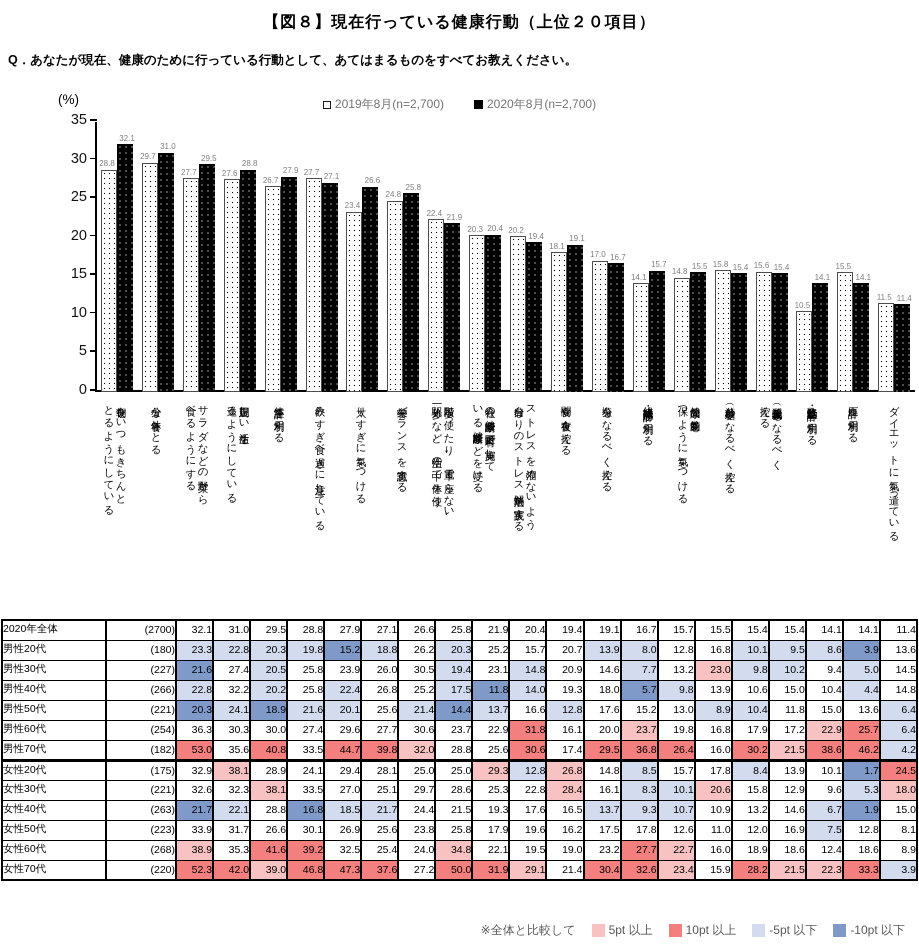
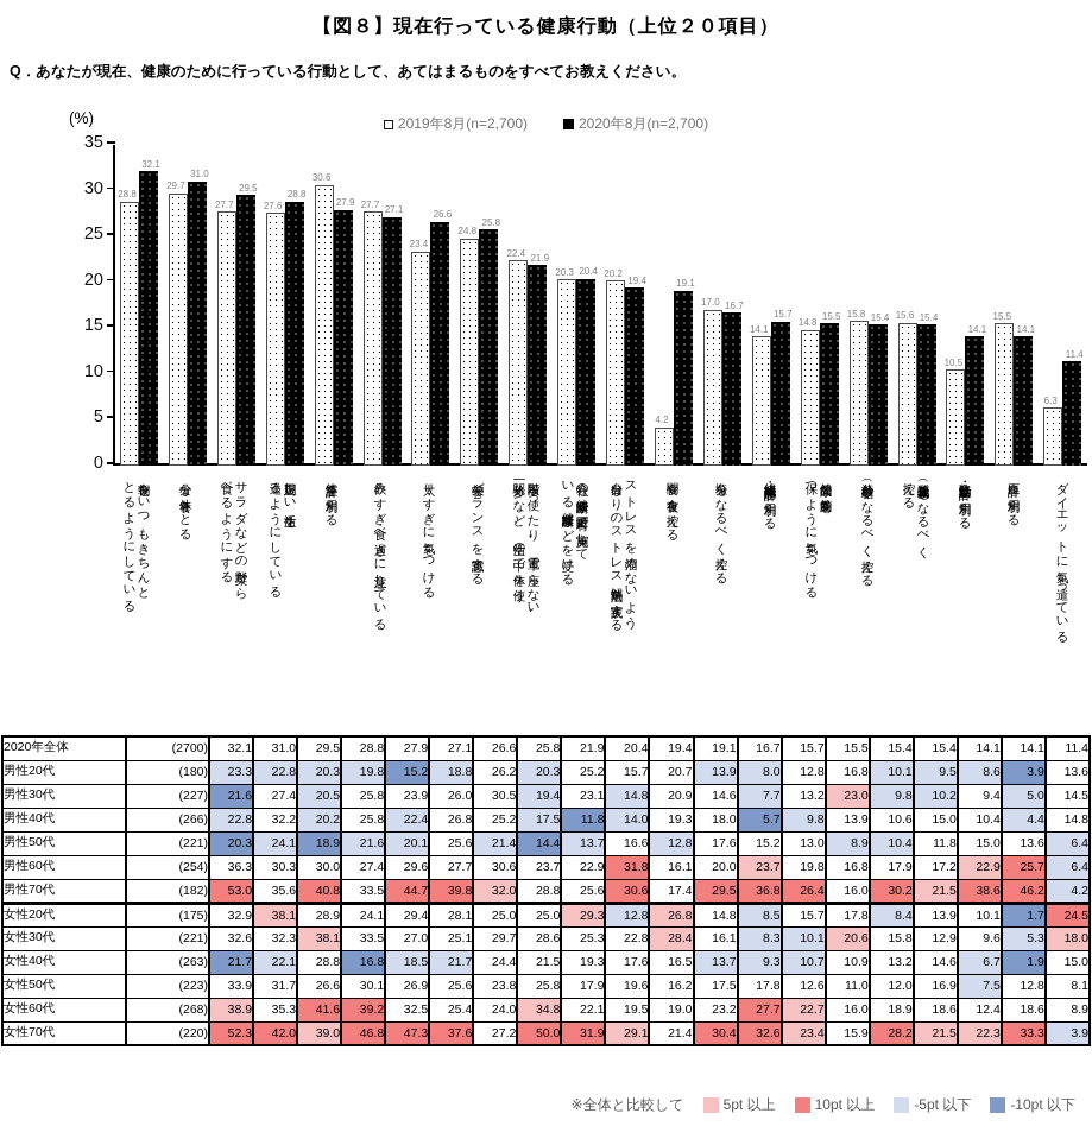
2019年8月(n=2,700)/体重計を利用する: 26.7 -> 30.6
2019年8月(n=2,700)/間食や夜食を控える: 18.1 -> 4.2
2019年8月(n=2,700)/ダイエットに気を遣っている: 11.5 -> 6.3
